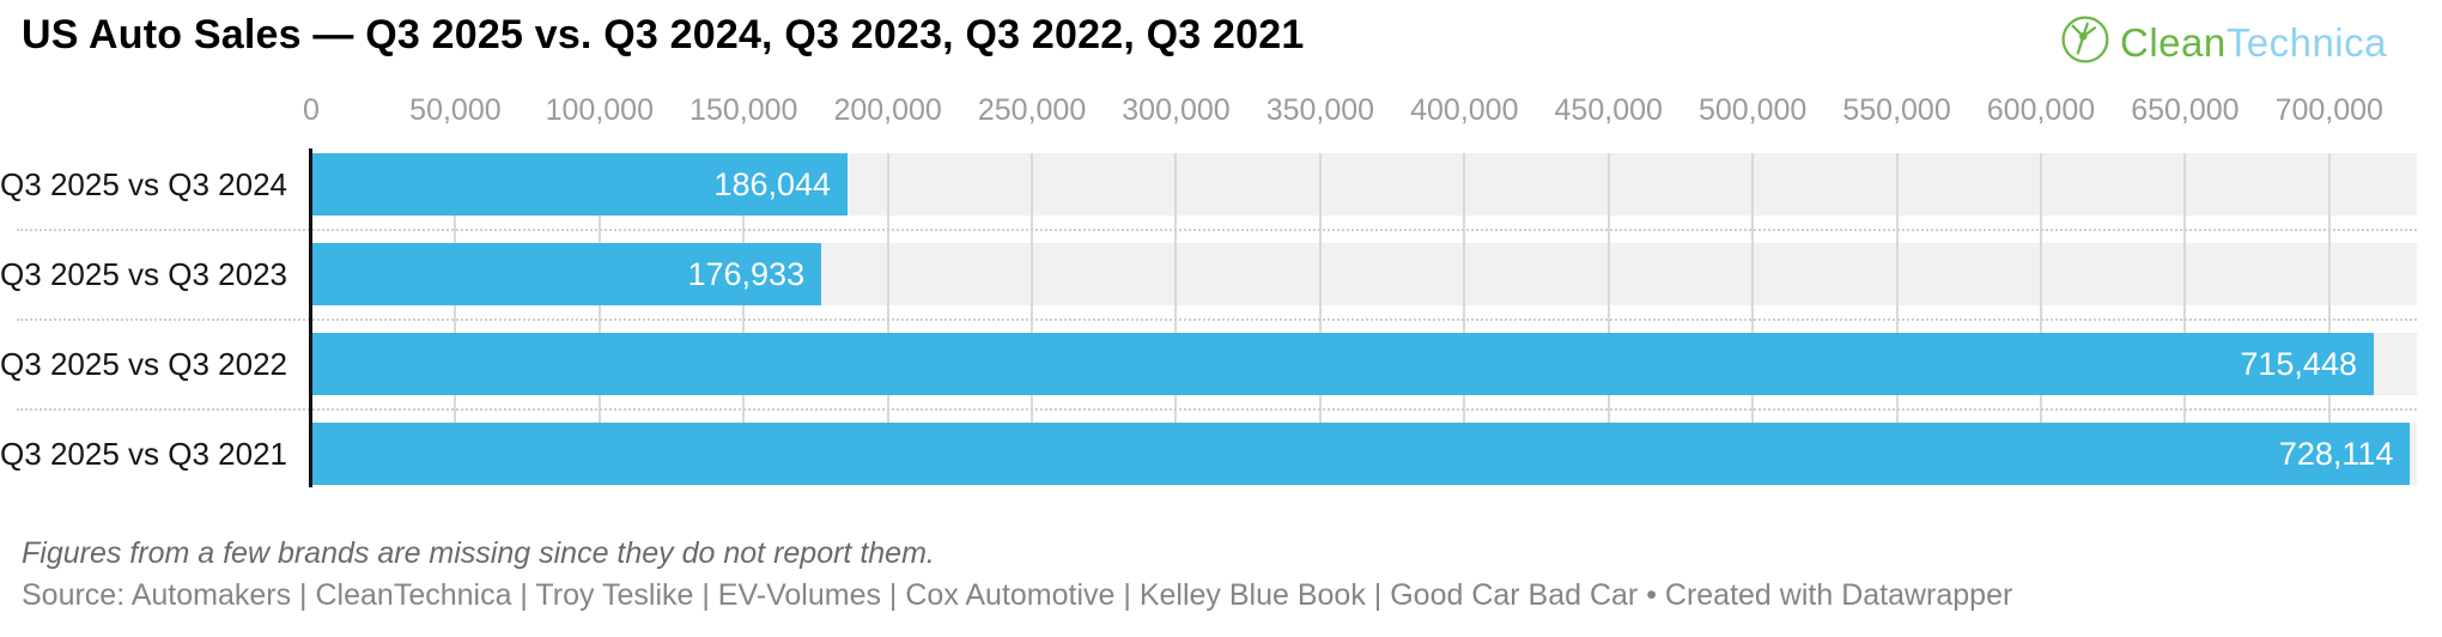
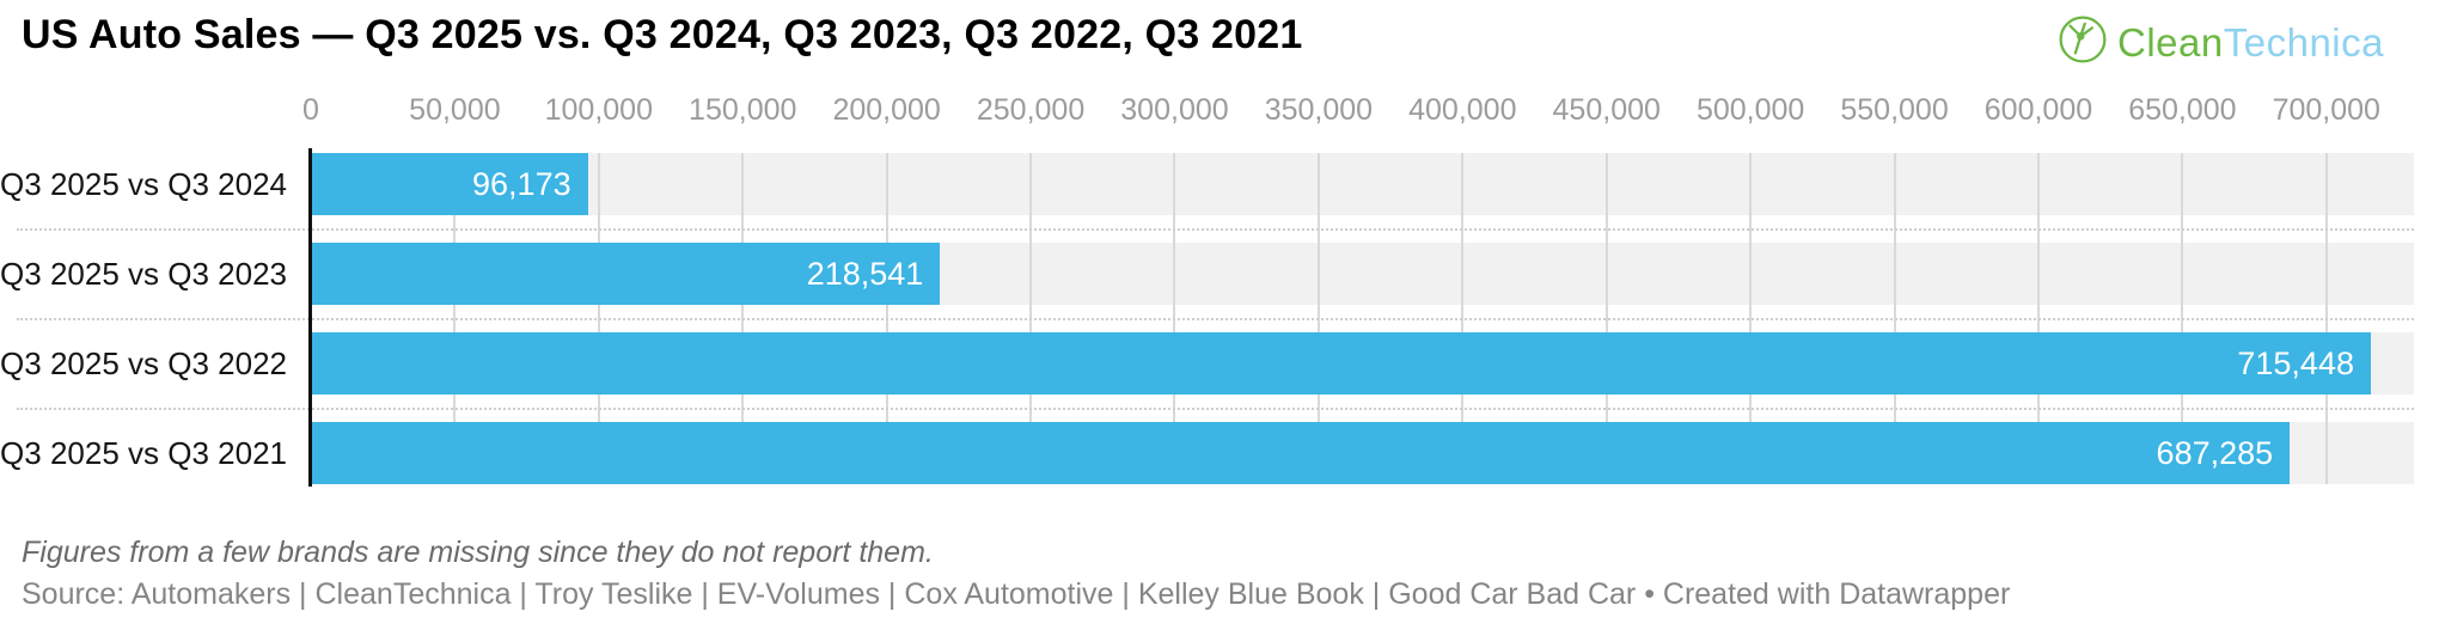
Q3 2025 vs Q3 2024: 186,044 -> 96,173
Q3 2025 vs Q3 2023: 176,933 -> 218,541
Q3 2025 vs Q3 2021: 728,114 -> 687,285
